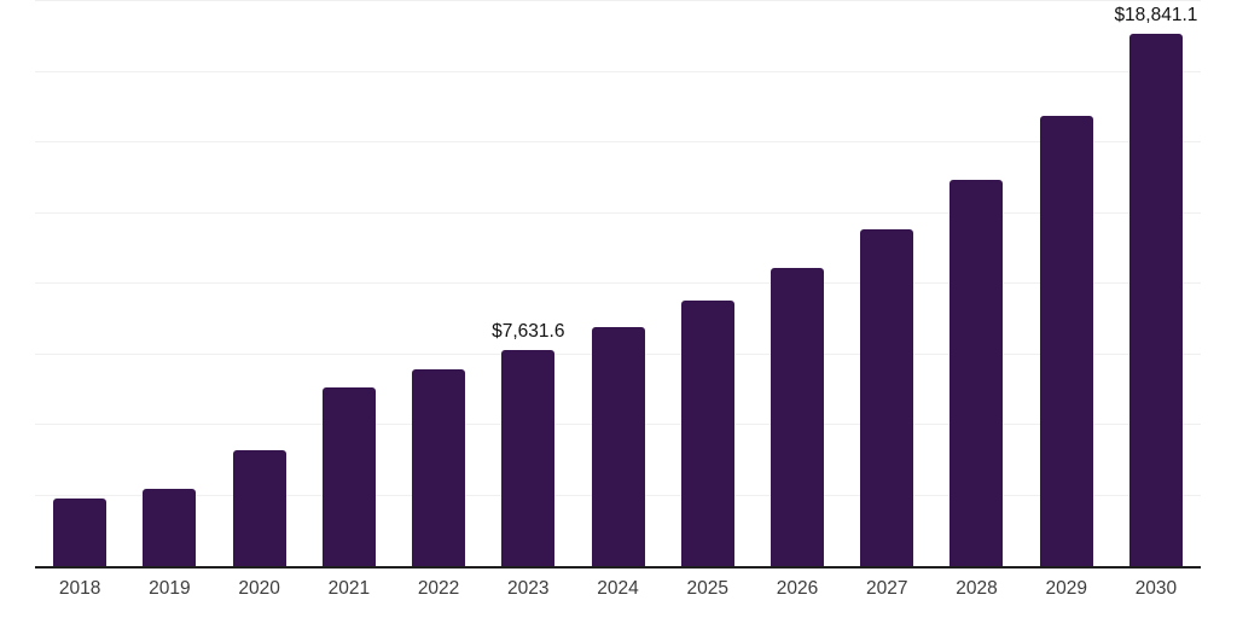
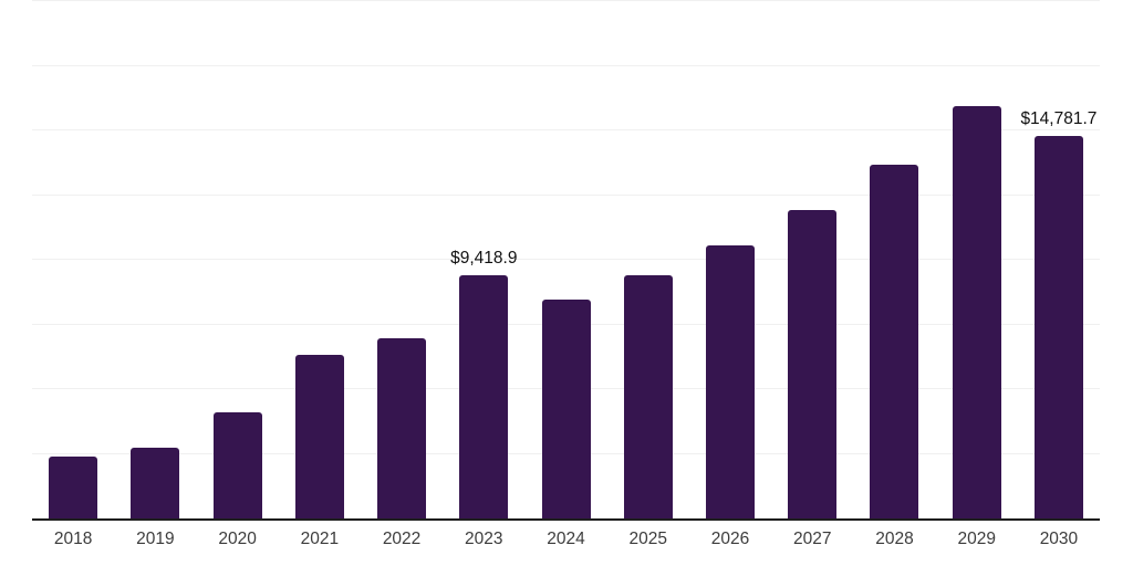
2023: $7,631.6 -> $9,418.9
2030: $18,841.1 -> $14,781.7
